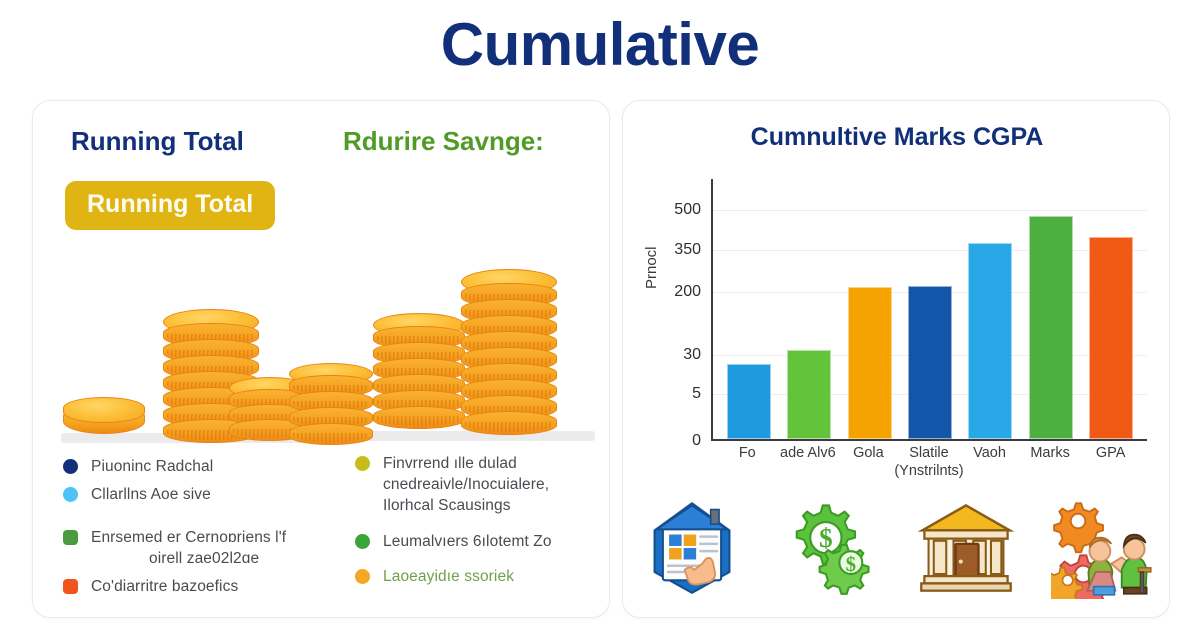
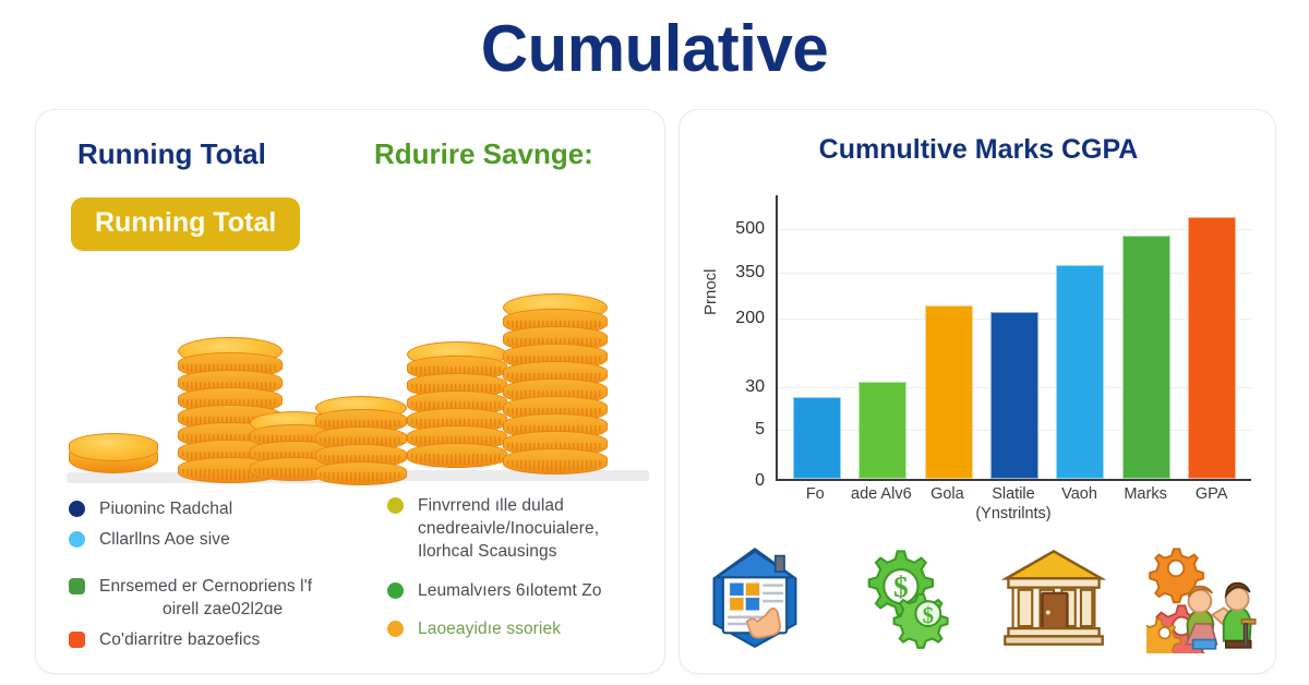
Gola: 210 -> 240
GPA: 390 -> 520
